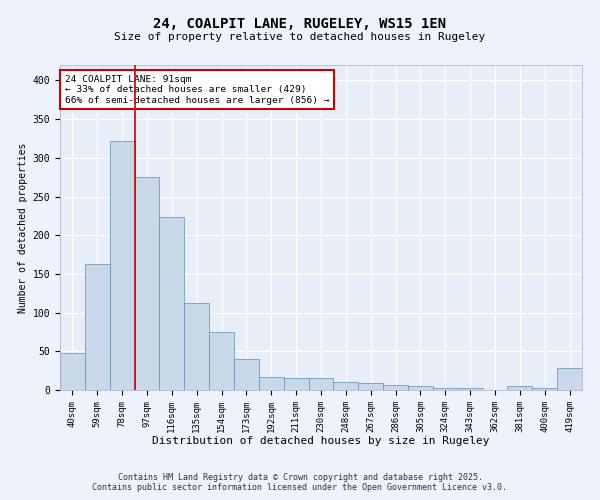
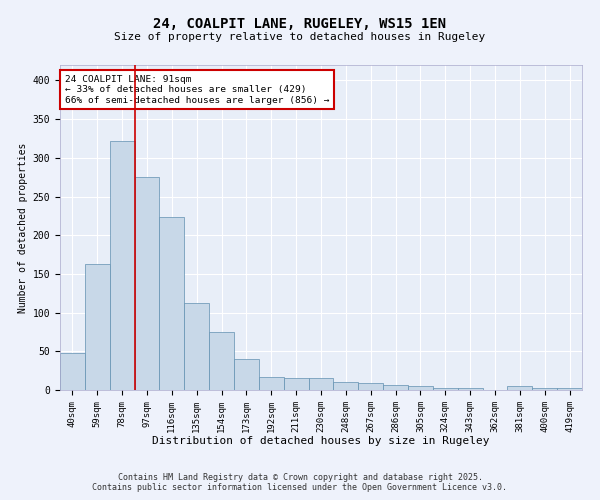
419sqm: 28 -> 2
